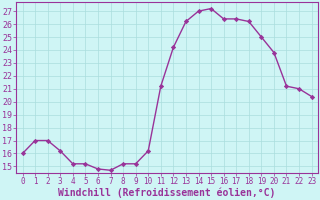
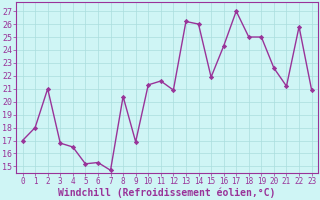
0: 16.0 -> 17.0
1: 17.0 -> 18.0
2: 17.0 -> 21.0
3: 16.2 -> 16.8
4: 15.2 -> 16.5
6: 14.8 -> 15.3
8: 15.2 -> 20.4
9: 15.2 -> 16.9
10: 16.2 -> 21.3
11: 21.2 -> 21.6
12: 24.2 -> 20.9
14: 27.0 -> 26.0
15: 27.2 -> 21.9
16: 26.4 -> 24.3
17: 26.4 -> 27.0
18: 26.2 -> 25.0
20: 23.8 -> 22.6
22: 21.0 -> 25.8
23: 20.4 -> 20.9
